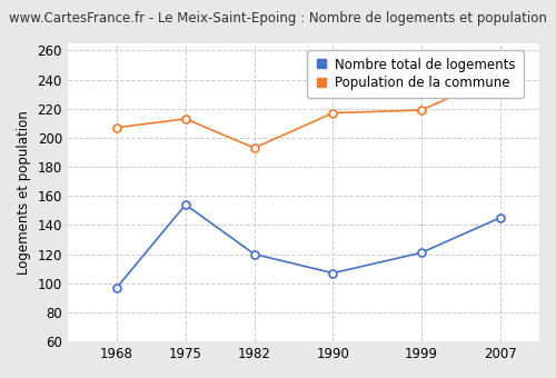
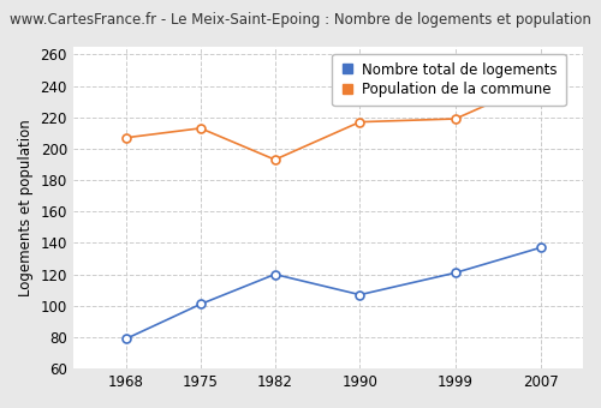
Nombre total de logements/1968: 97 -> 79
Nombre total de logements/1975: 154 -> 101
Nombre total de logements/2007: 145 -> 137
